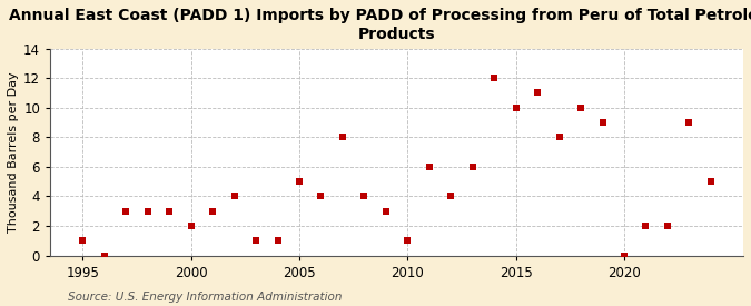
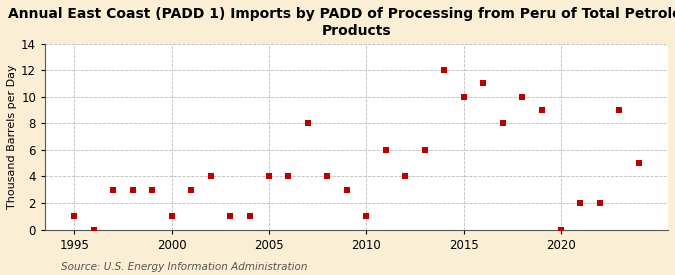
2000: 2 -> 1
2005: 5 -> 4
